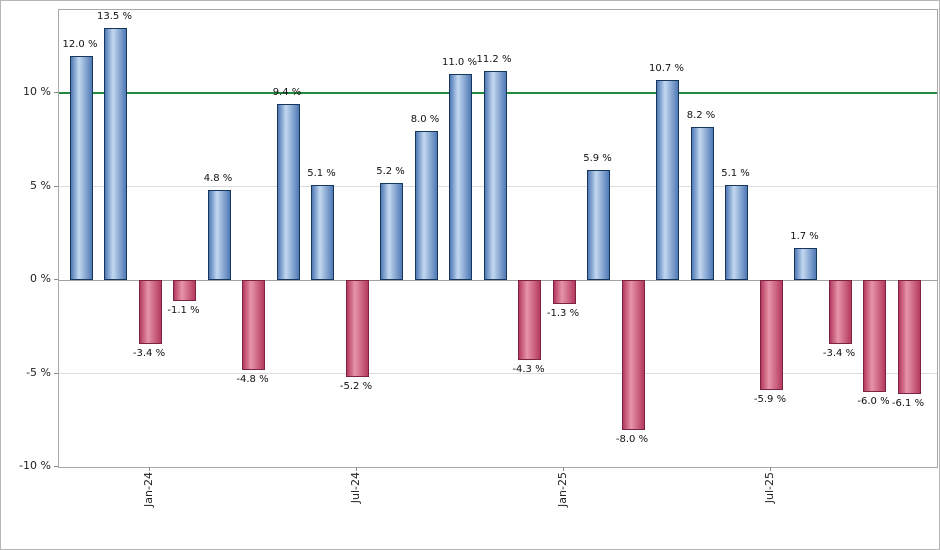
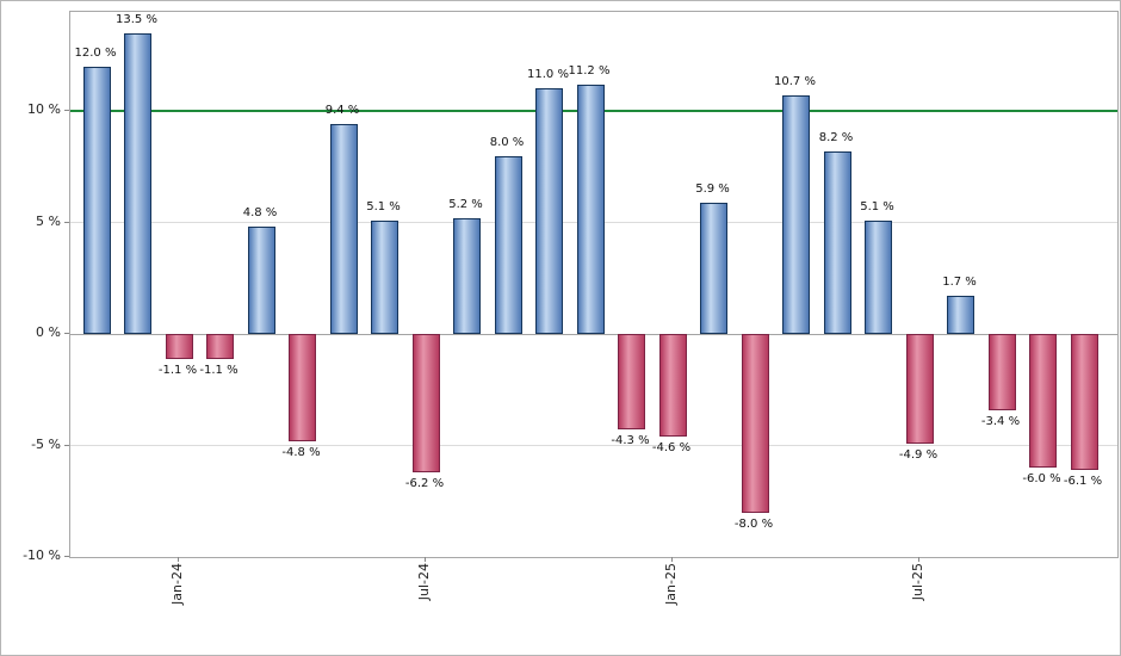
Jan-24: -3.4 -> -1.1
Jul-24: -5.2 -> -6.2
Jan-25: -1.3 -> -4.6
Jul-25: -5.9 -> -4.9
